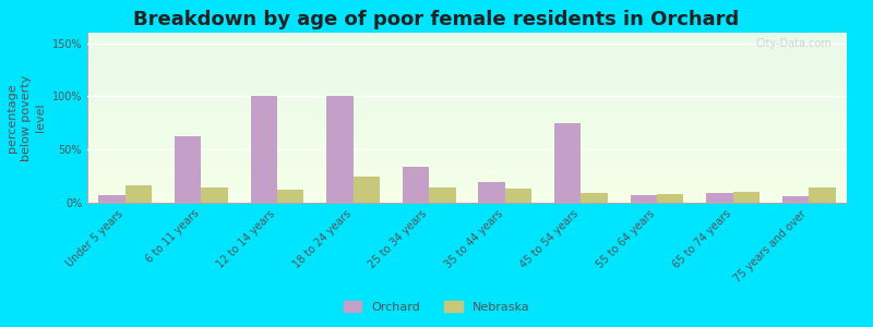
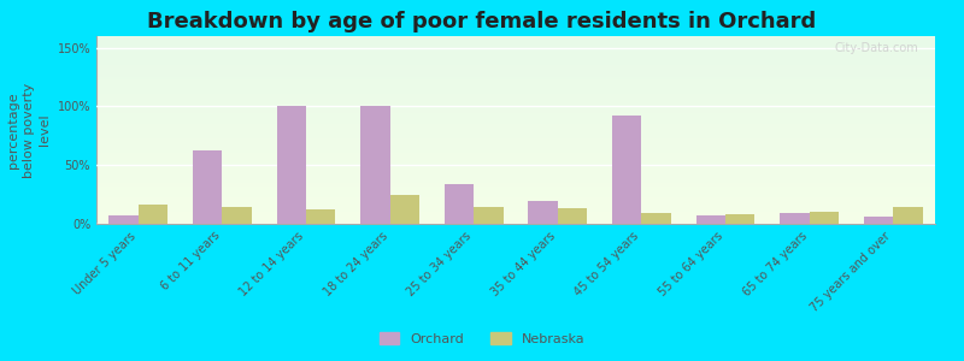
Orchard/45 to 54 years: 75% -> 92%
